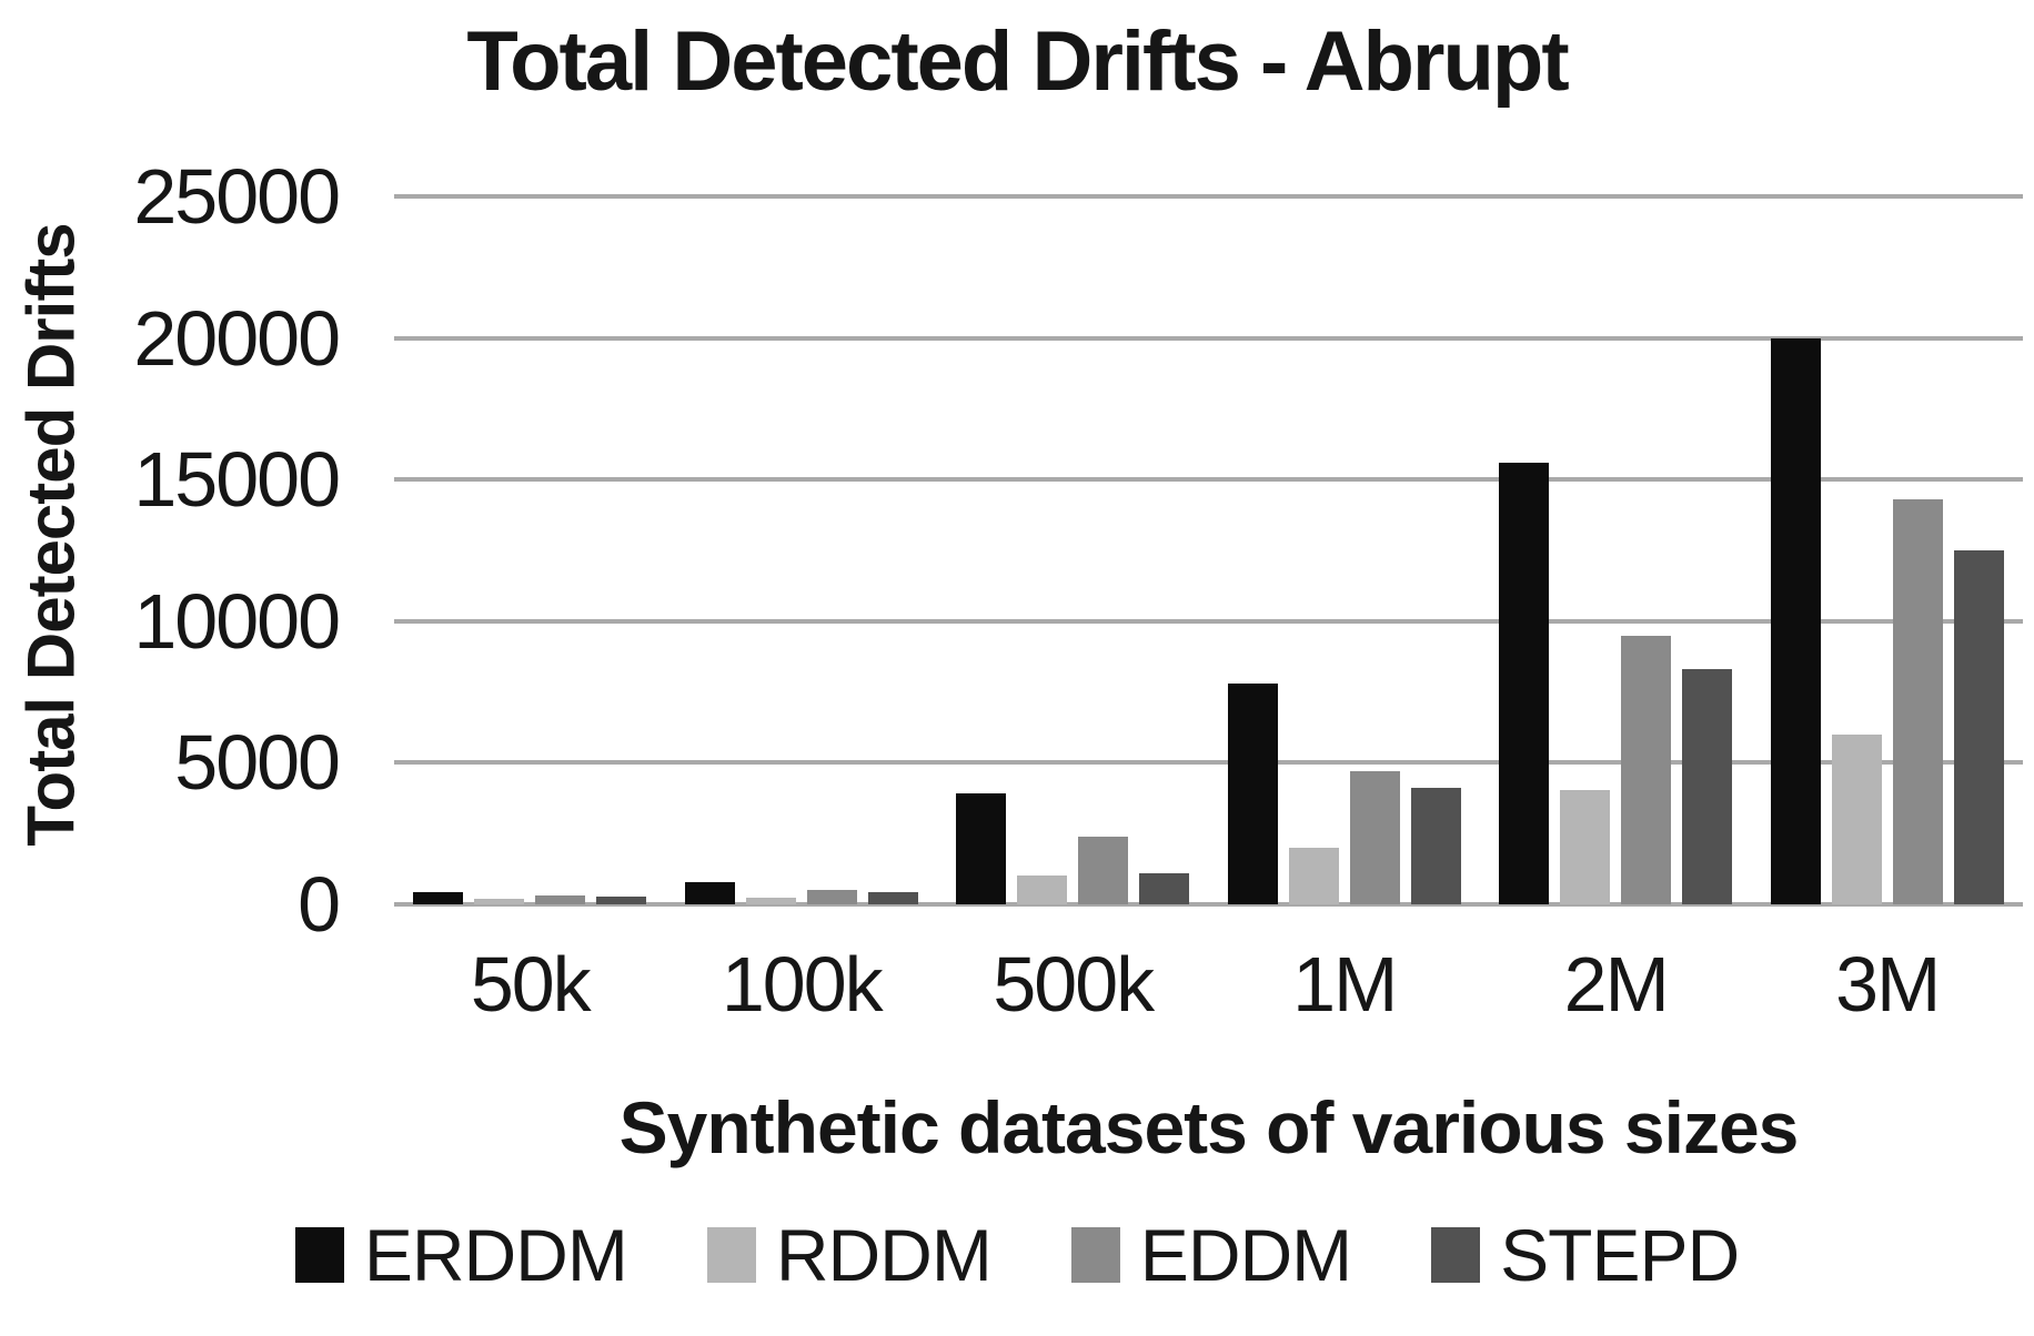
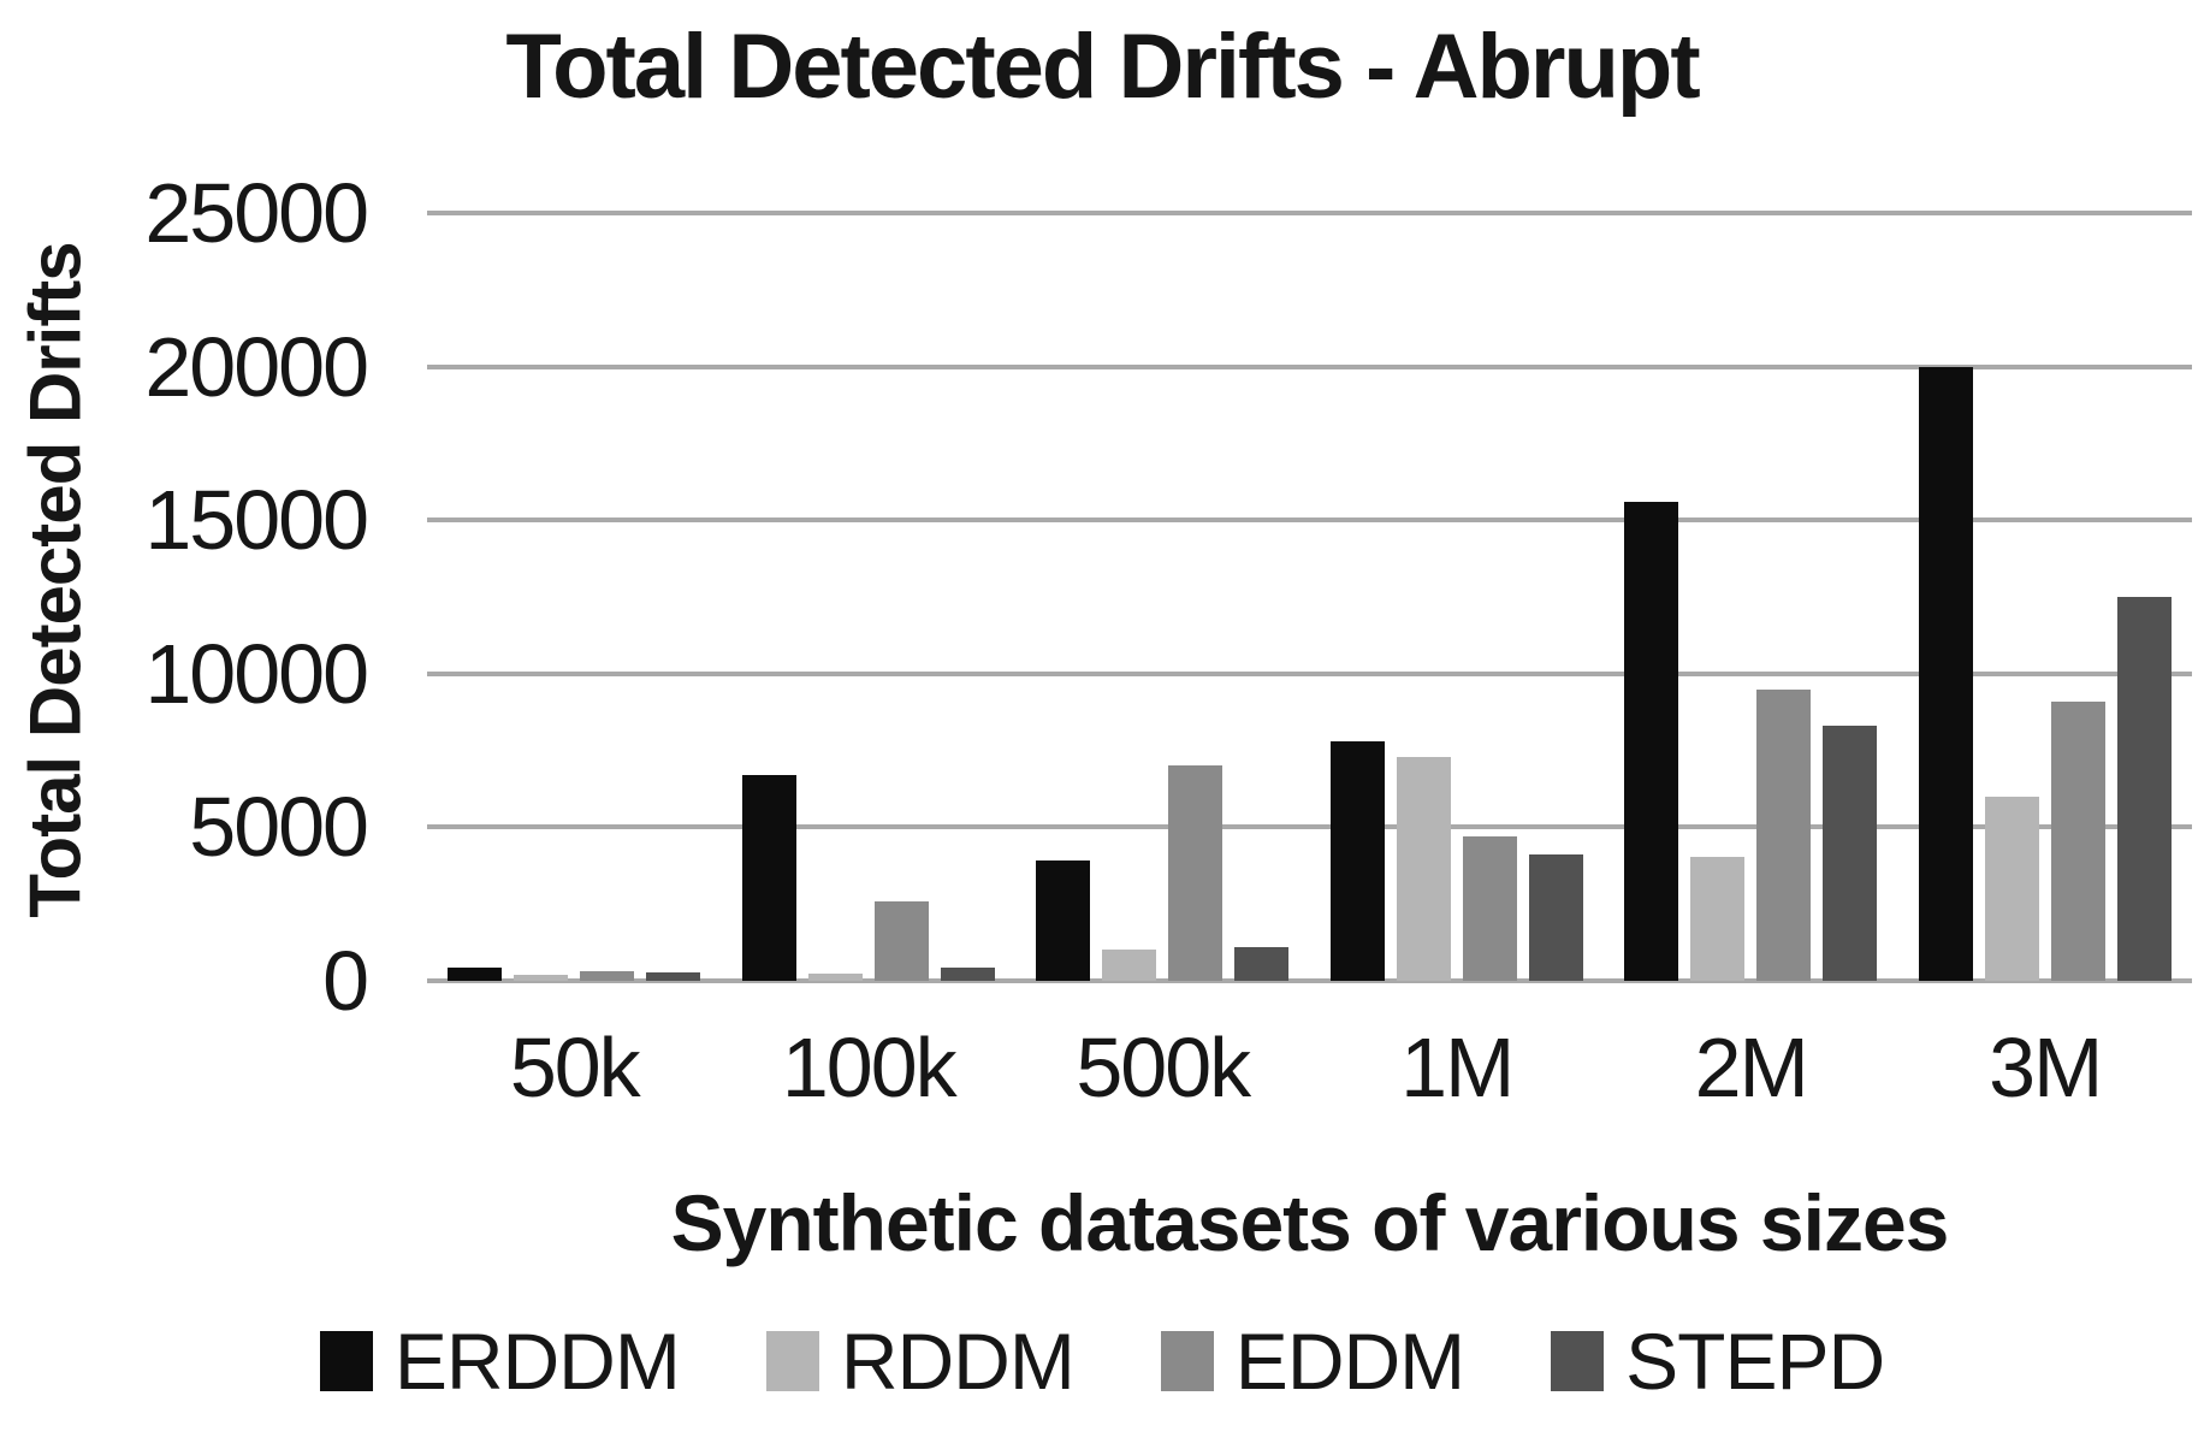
ERDDM/100k: 800 -> 6700
EDDM/100k: 500 -> 2600
EDDM/500k: 2400 -> 7000
RDDM/1M: 2000 -> 7300
EDDM/3M: 14300 -> 9100
